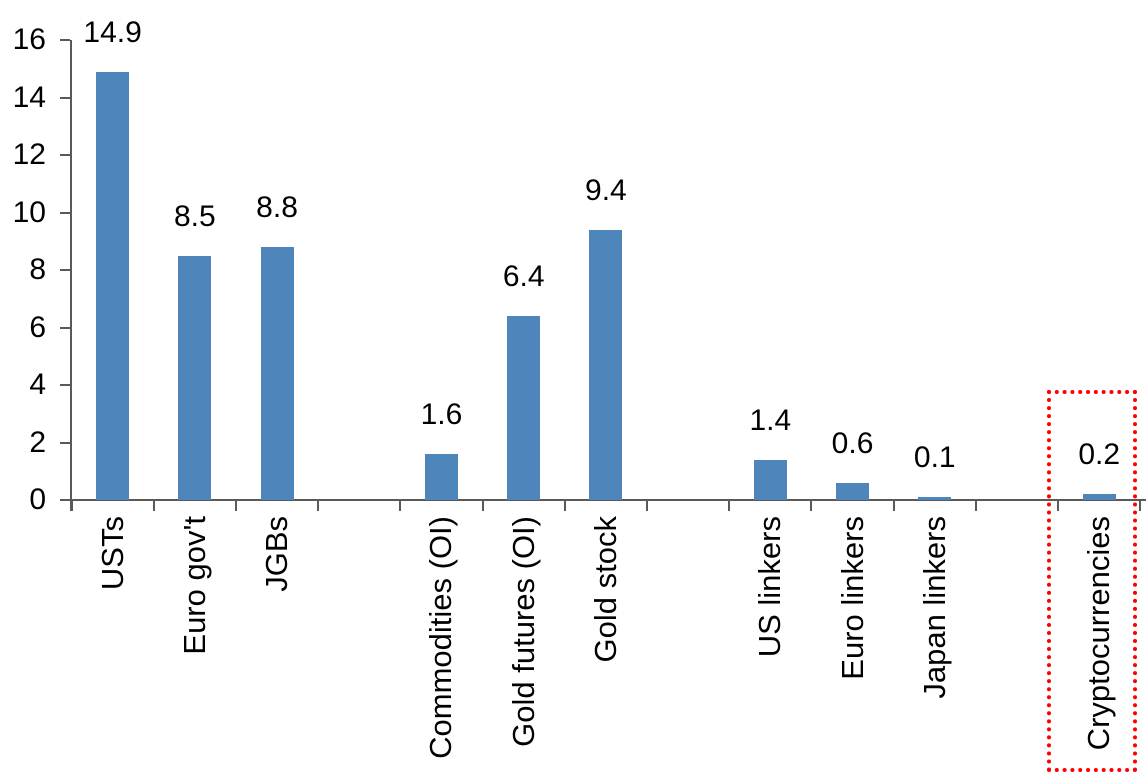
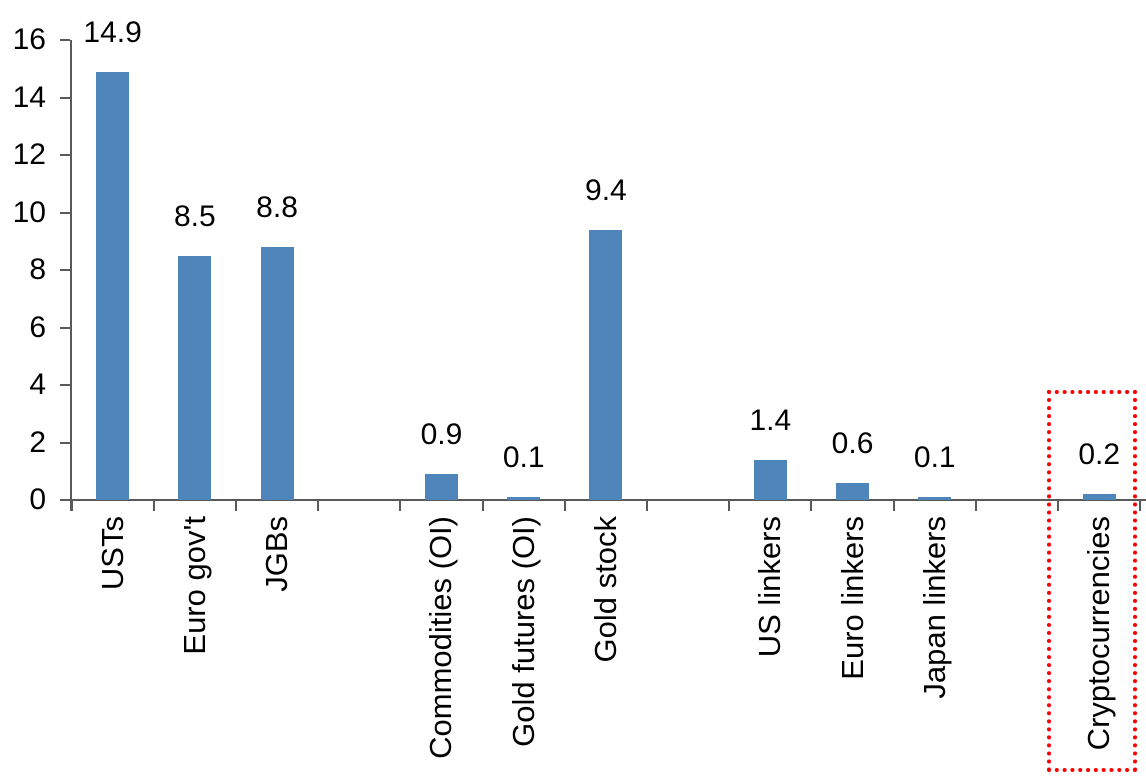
Commodities (OI): 1.6 -> 0.9
Gold futures (OI): 6.4 -> 0.1
